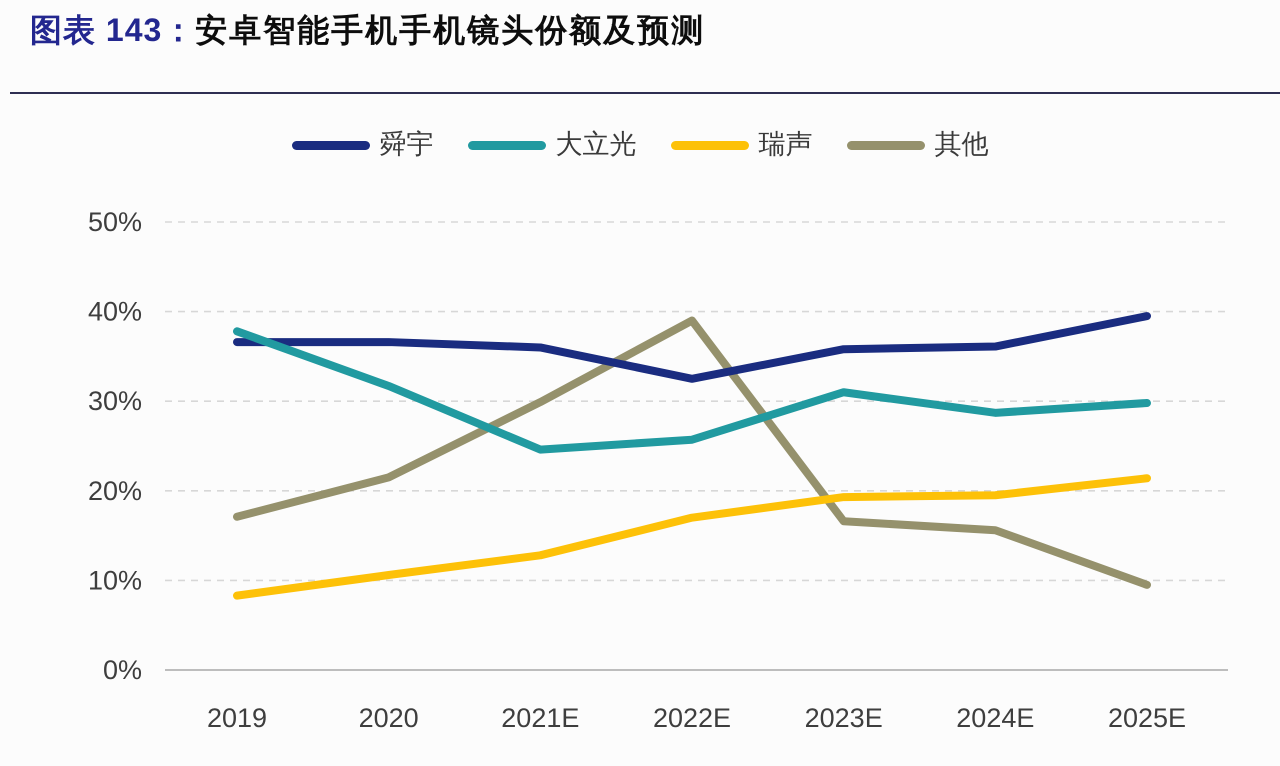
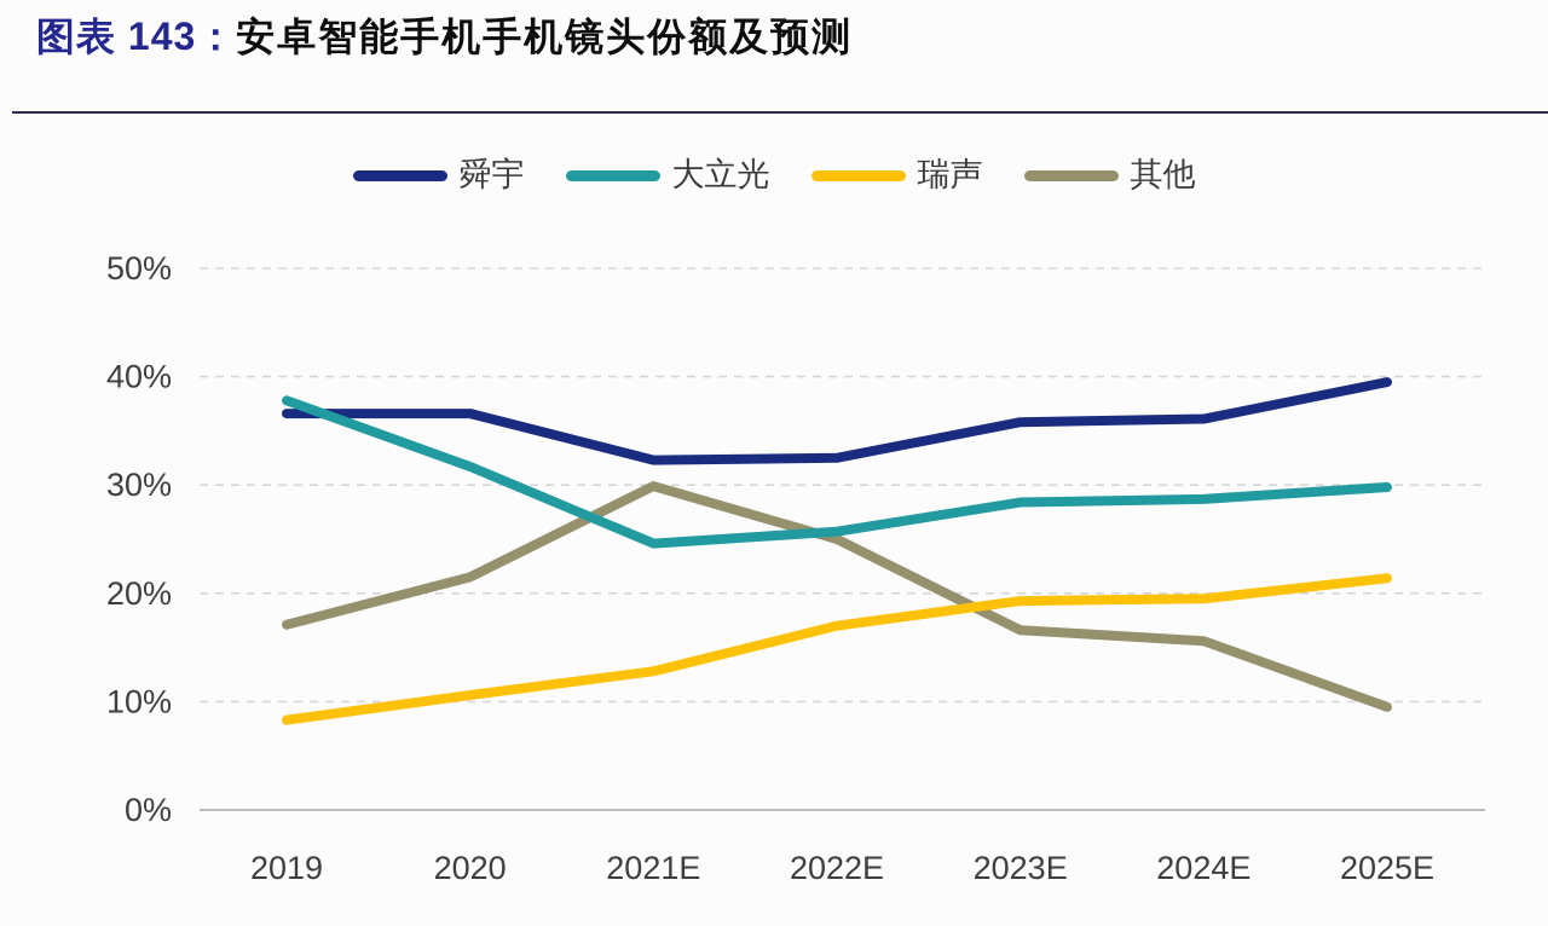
舜宇/2021E: 36% -> 32%
其他/2022E: 39% -> 25%
大立光/2023E: 31% -> 28%
